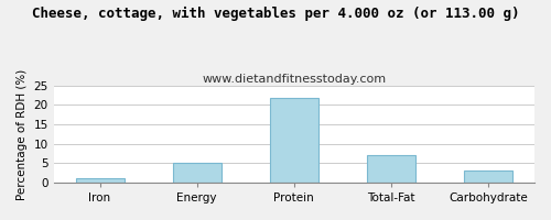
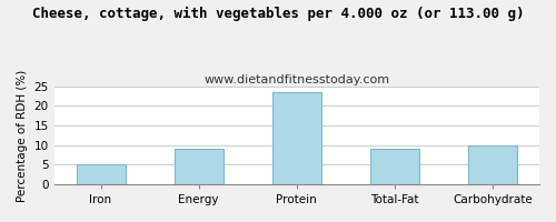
Iron: 1.0 -> 5.0
Energy: 5.0 -> 9.0
Protein: 21.8 -> 23.5
Total-Fat: 7.2 -> 9.0
Carbohydrate: 3.0 -> 10.0
